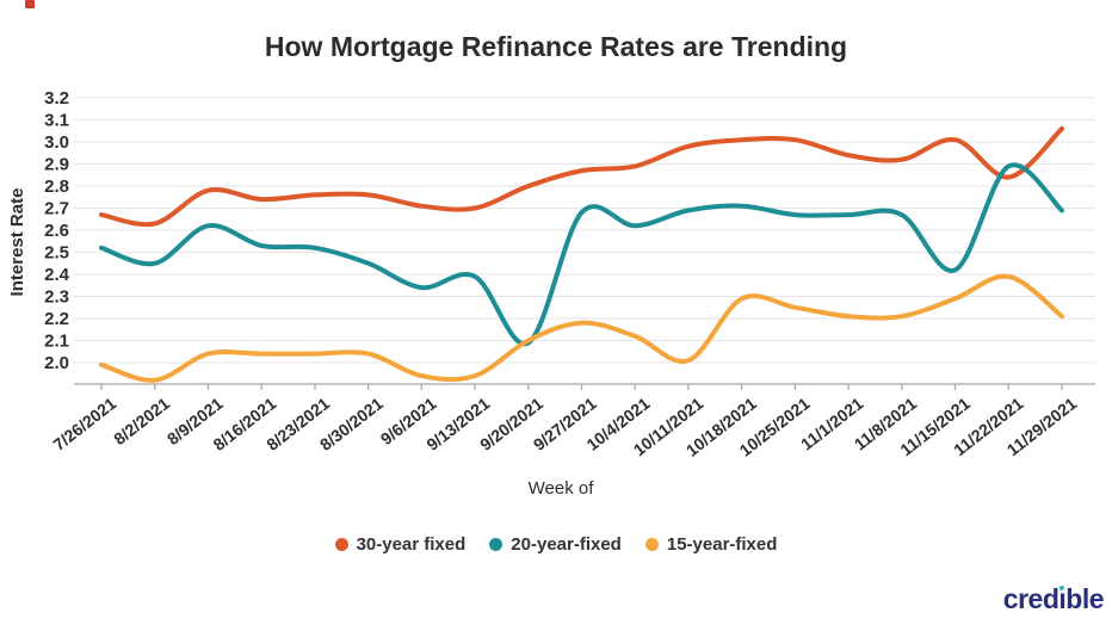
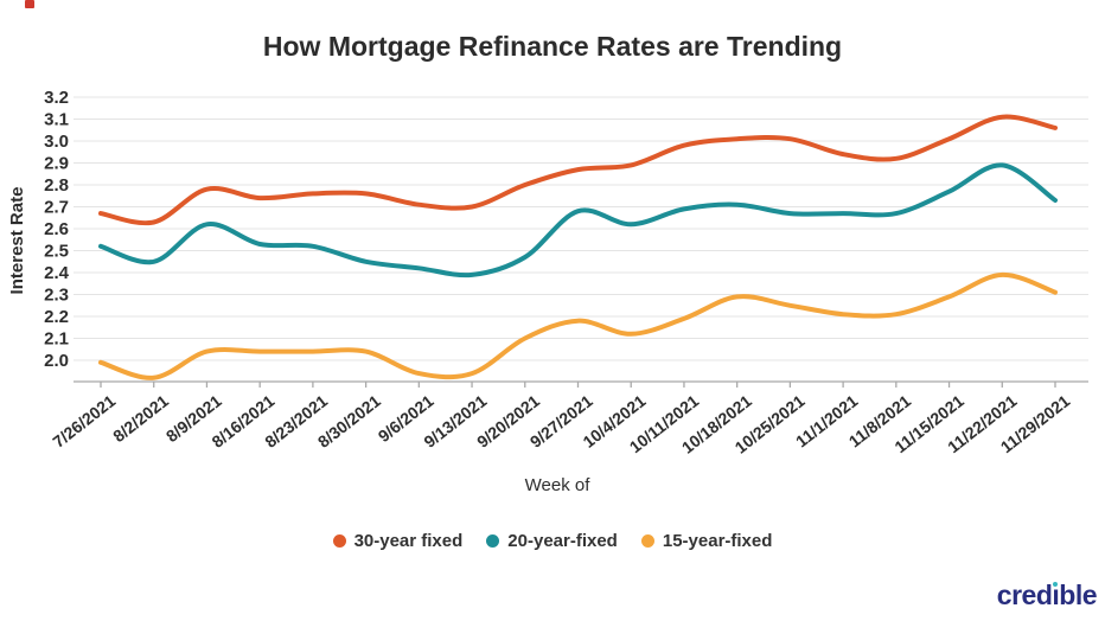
20-year-fixed/9/6/2021: 2.34 -> 2.42
20-year-fixed/9/20/2021: 2.09 -> 2.47
15-year-fixed/10/11/2021: 2.01 -> 2.19
20-year-fixed/11/15/2021: 2.42 -> 2.77
30-year fixed/11/22/2021: 2.84 -> 3.11
20-year-fixed/11/29/2021: 2.69 -> 2.73
15-year-fixed/11/29/2021: 2.21 -> 2.31
